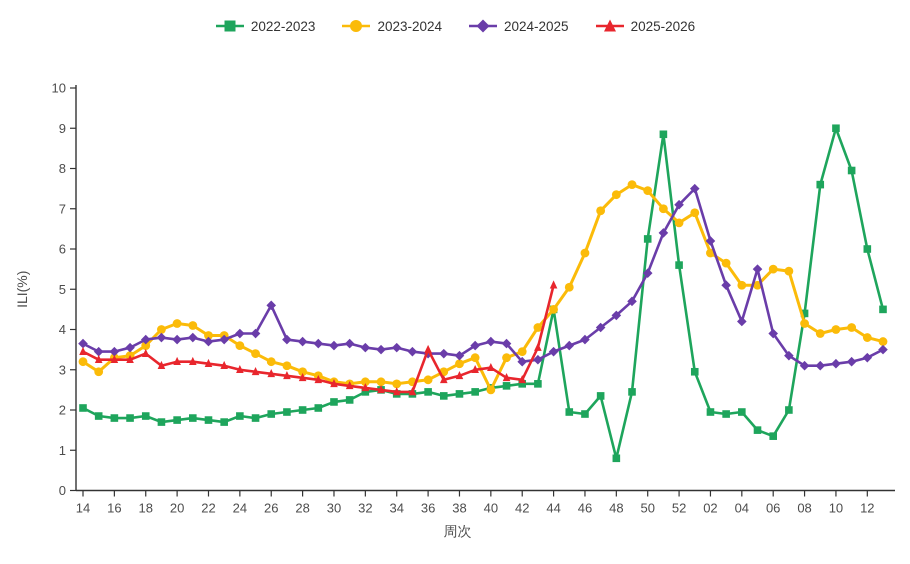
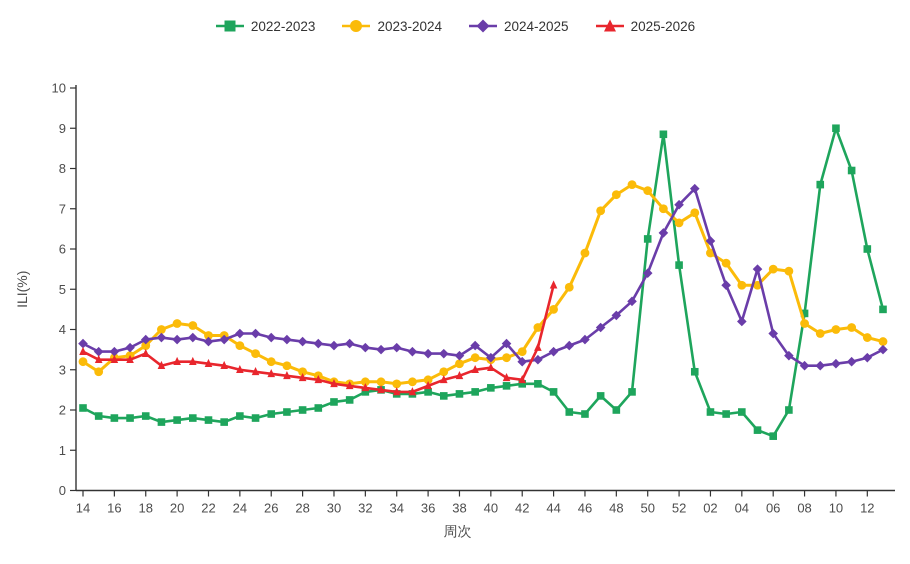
2024-2025/26: 4.6 -> 3.8
2025-2026/36: 3.5 -> 2.6
2023-2024/40: 2.5 -> 3.2
2024-2025/40: 3.7 -> 3.3
2022-2023/44: 4.5 -> 2.5
2022-2023/48: 0.8 -> 2.0
